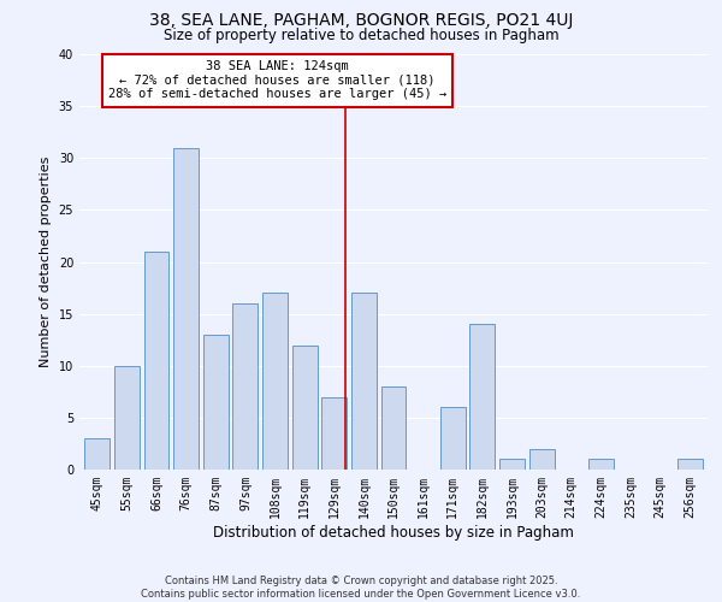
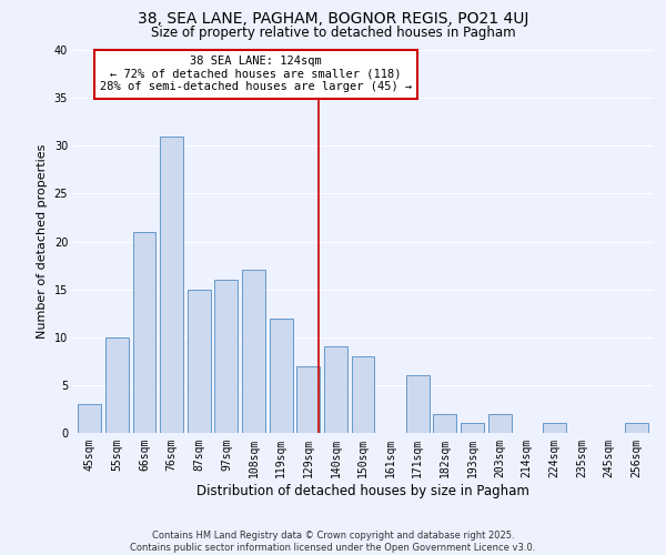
87sqm: 13 -> 15
140sqm: 17 -> 9
182sqm: 14 -> 2
